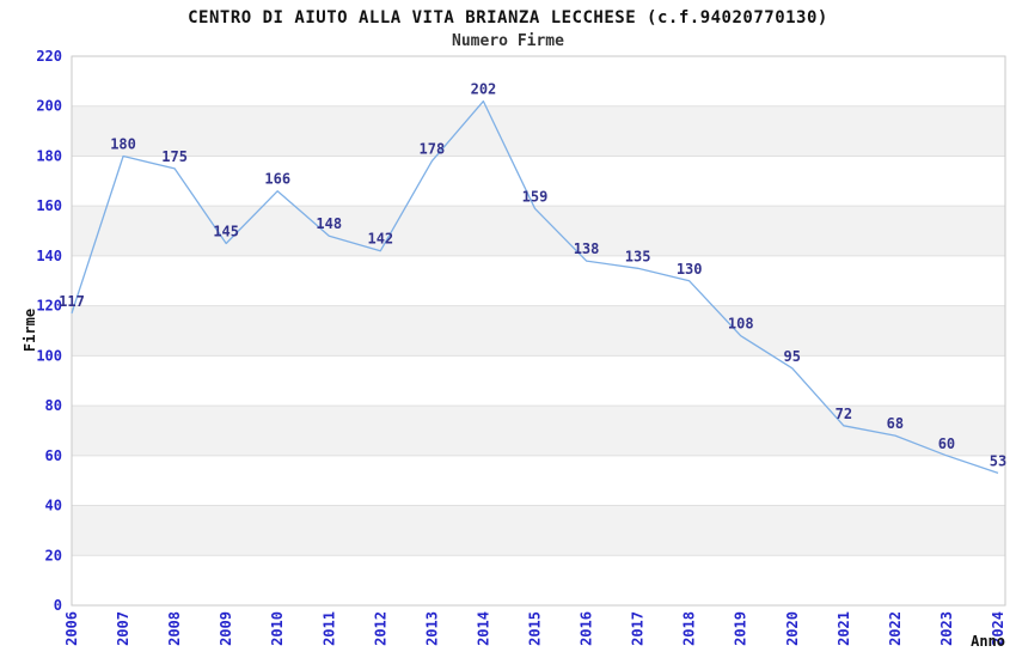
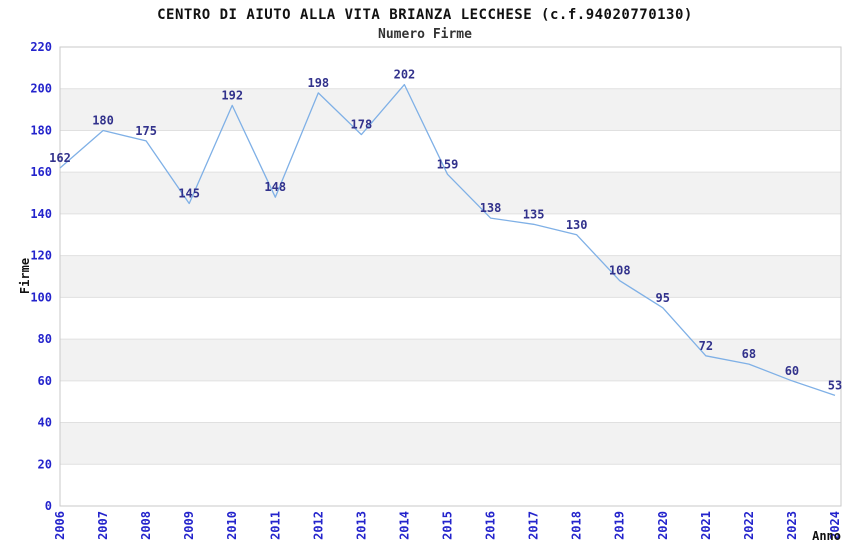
2006: 117 -> 162
2010: 166 -> 192
2012: 142 -> 198
